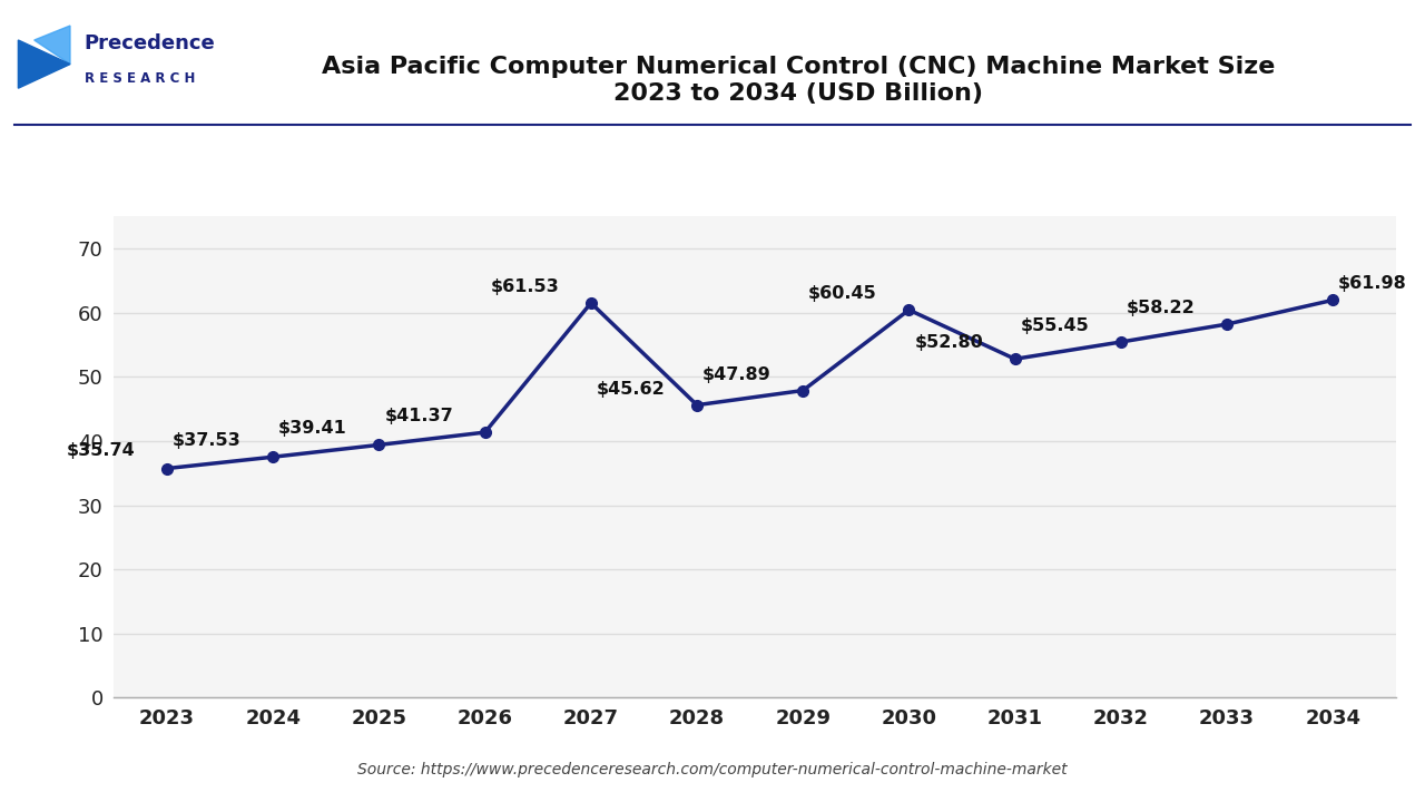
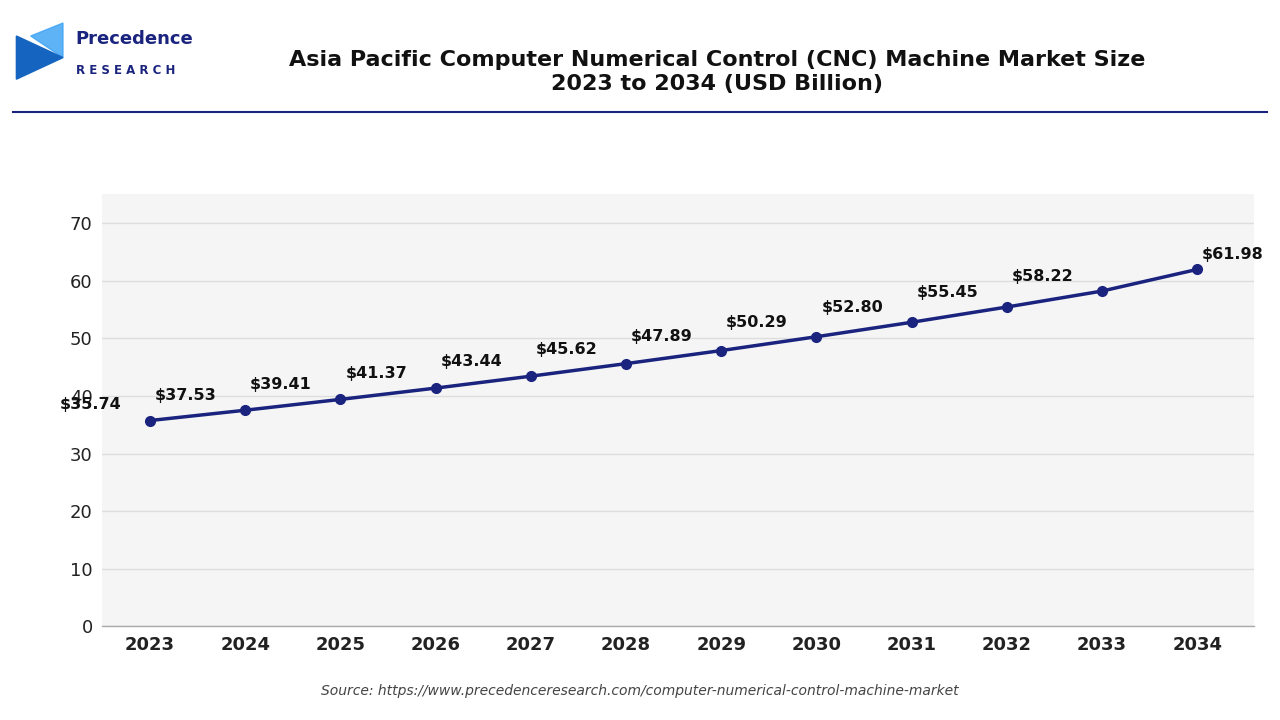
2027: $61.53 -> $43.44
2030: $60.45 -> $50.29
